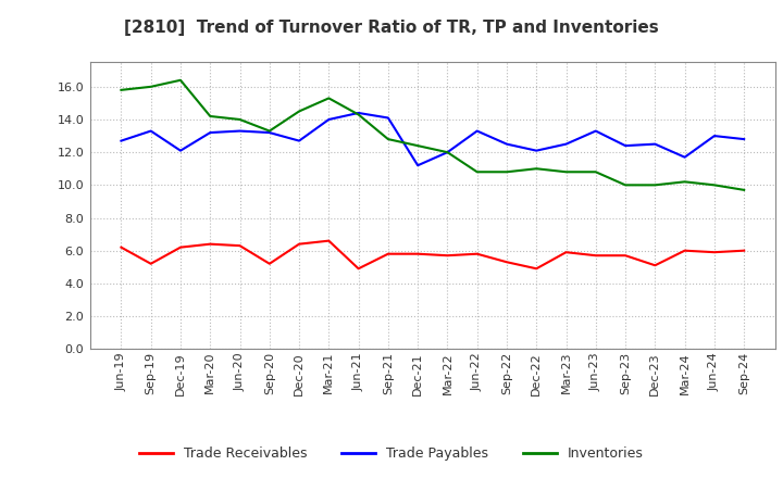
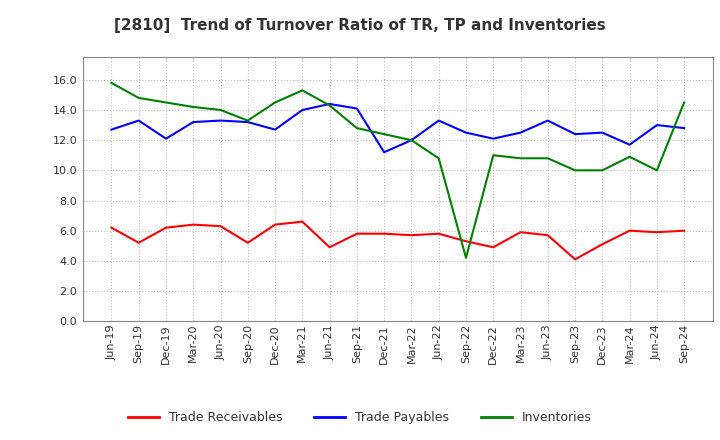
Inventories/Sep-19: 16.0 -> 14.8
Inventories/Dec-19: 16.4 -> 14.5
Inventories/Sep-22: 10.8 -> 4.2
Trade Receivables/Sep-23: 5.7 -> 4.1
Inventories/Mar-24: 10.2 -> 10.9
Inventories/Sep-24: 9.7 -> 14.5
